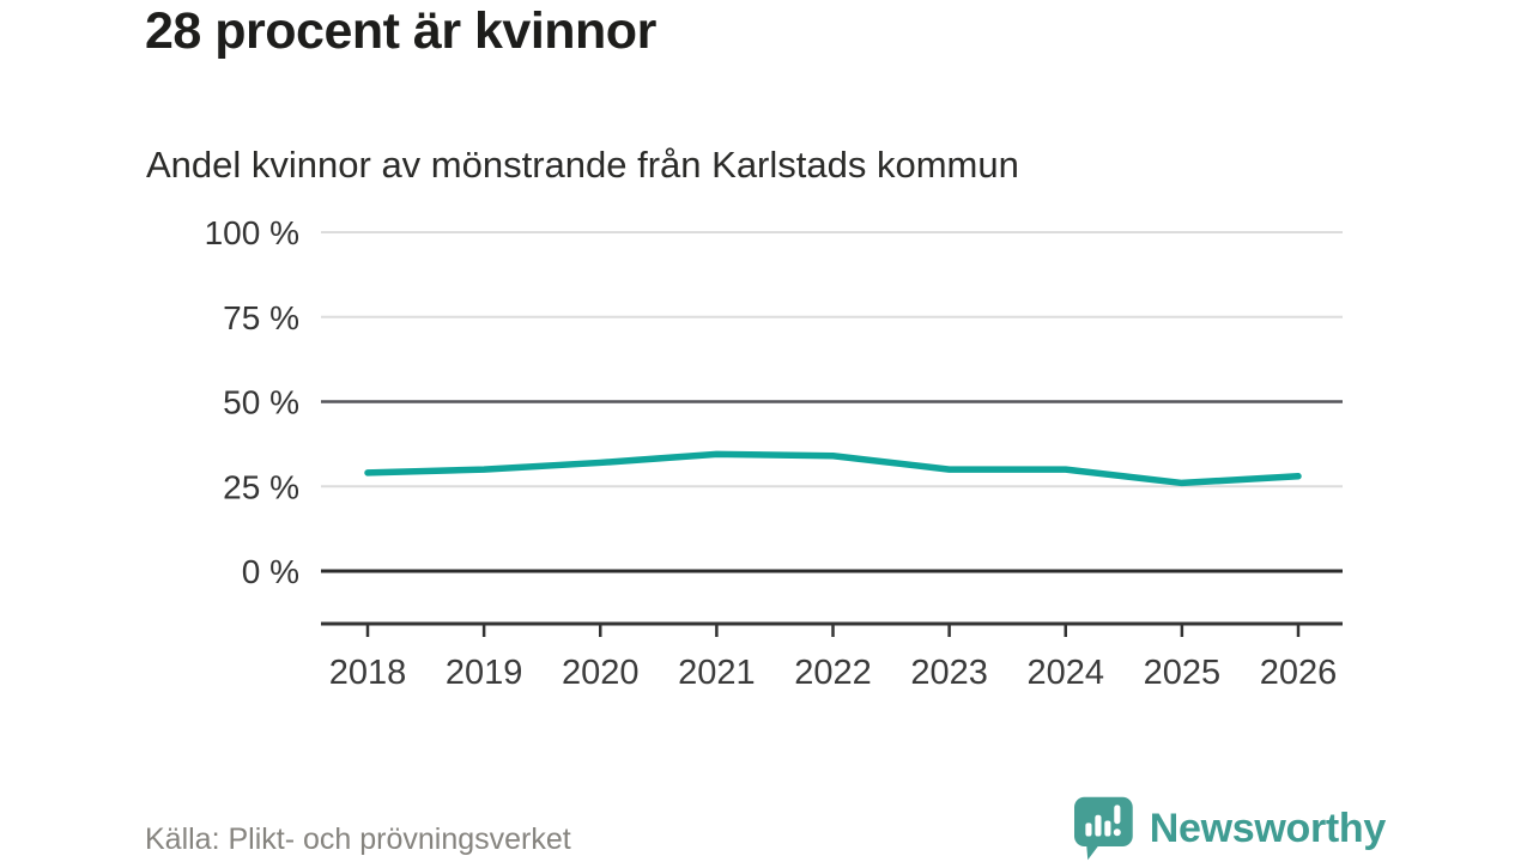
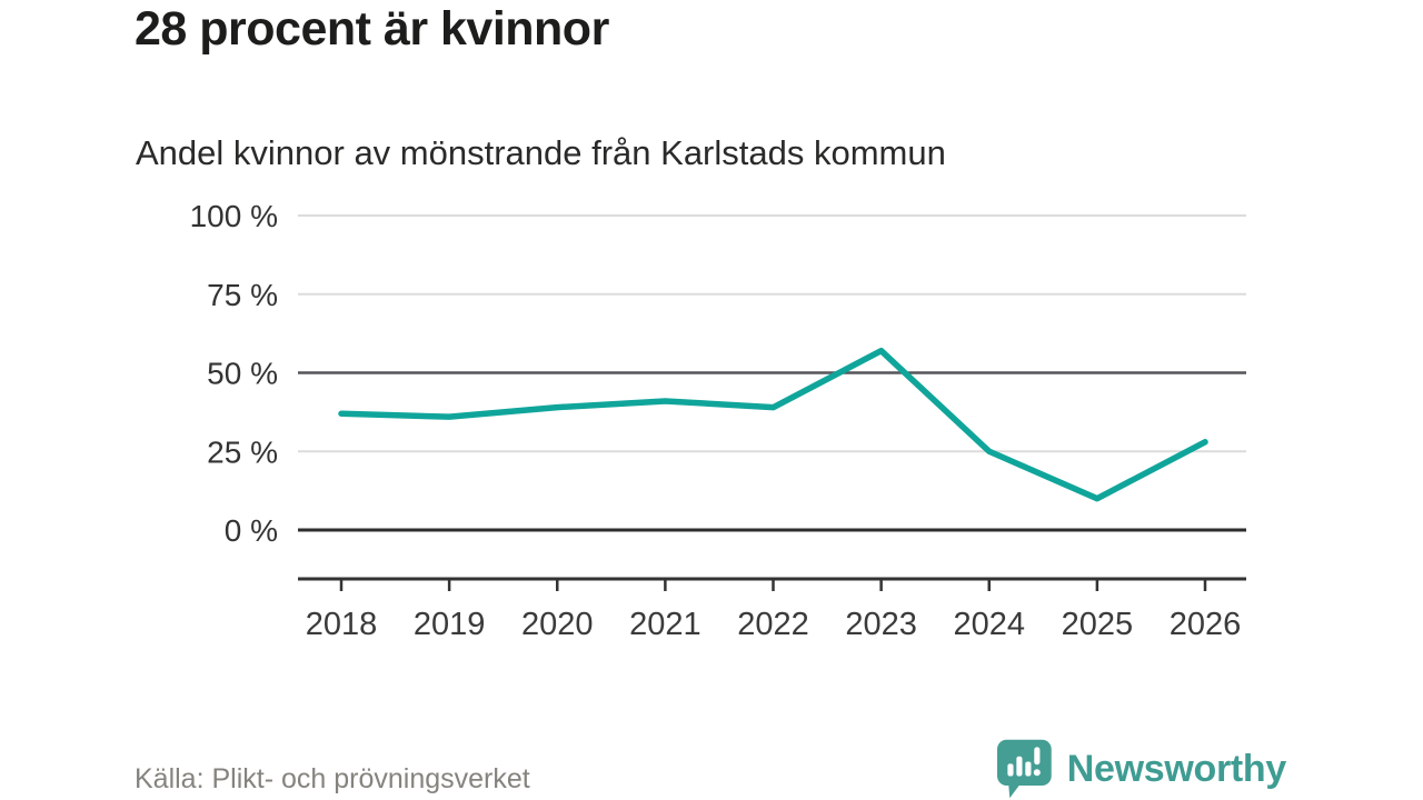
2018: 29% -> 37%
2019: 30% -> 36%
2020: 32% -> 39%
2021: 34% -> 41%
2022: 34% -> 39%
2023: 30% -> 57%
2024: 30% -> 25%
2025: 26% -> 10%
